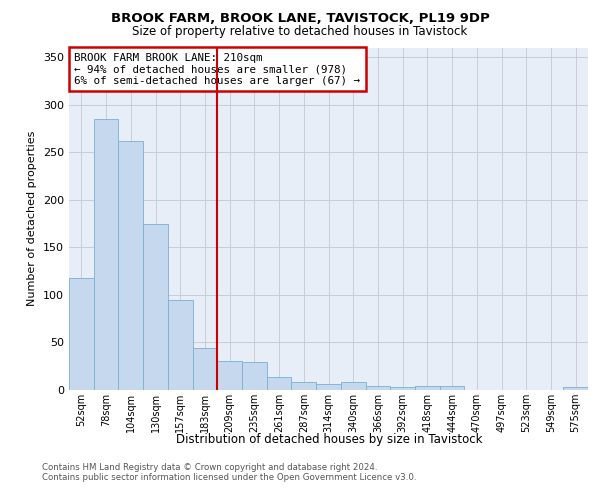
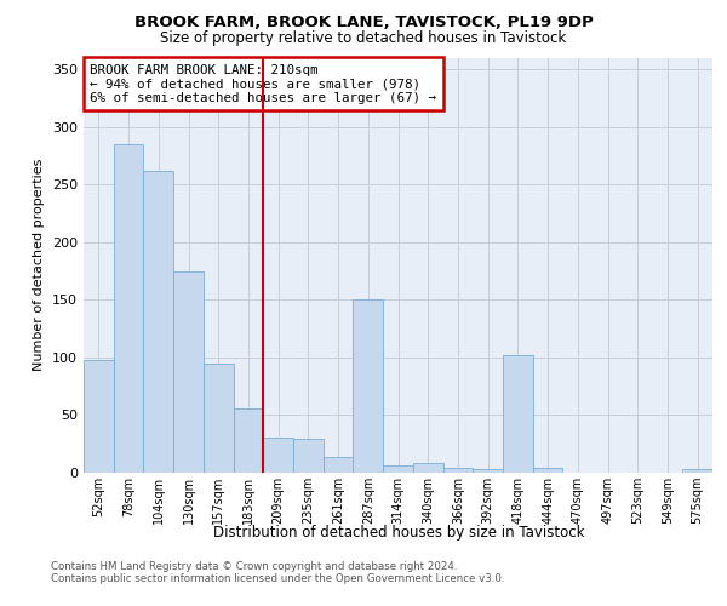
52sqm: 118 -> 98
183sqm: 44 -> 56
287sqm: 8 -> 150
418sqm: 4 -> 102
